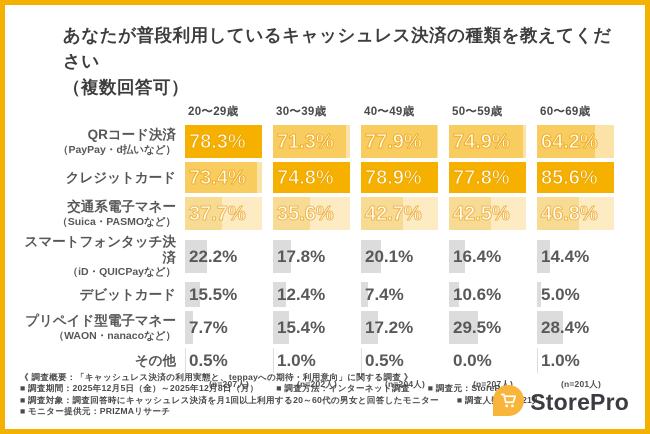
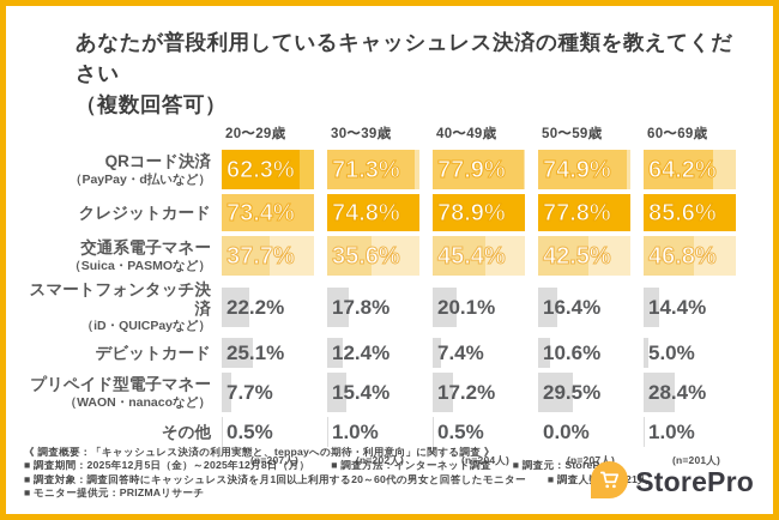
QRコード決済（PayPay・d払いなど）/20〜29歳: 78.3% -> 62.3%
デビットカード/20〜29歳: 15.5% -> 25.1%
交通系電子マネー（Suica・PASMOなど）/40〜49歳: 42.7% -> 45.4%
